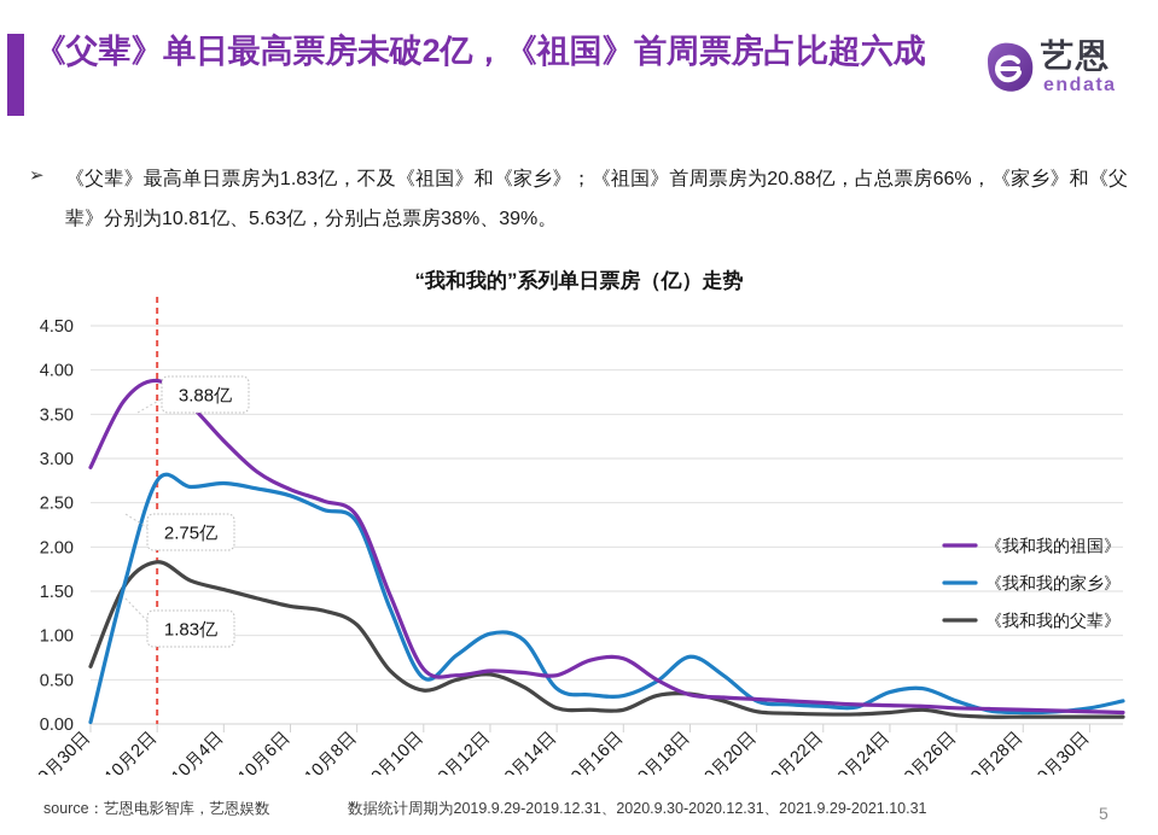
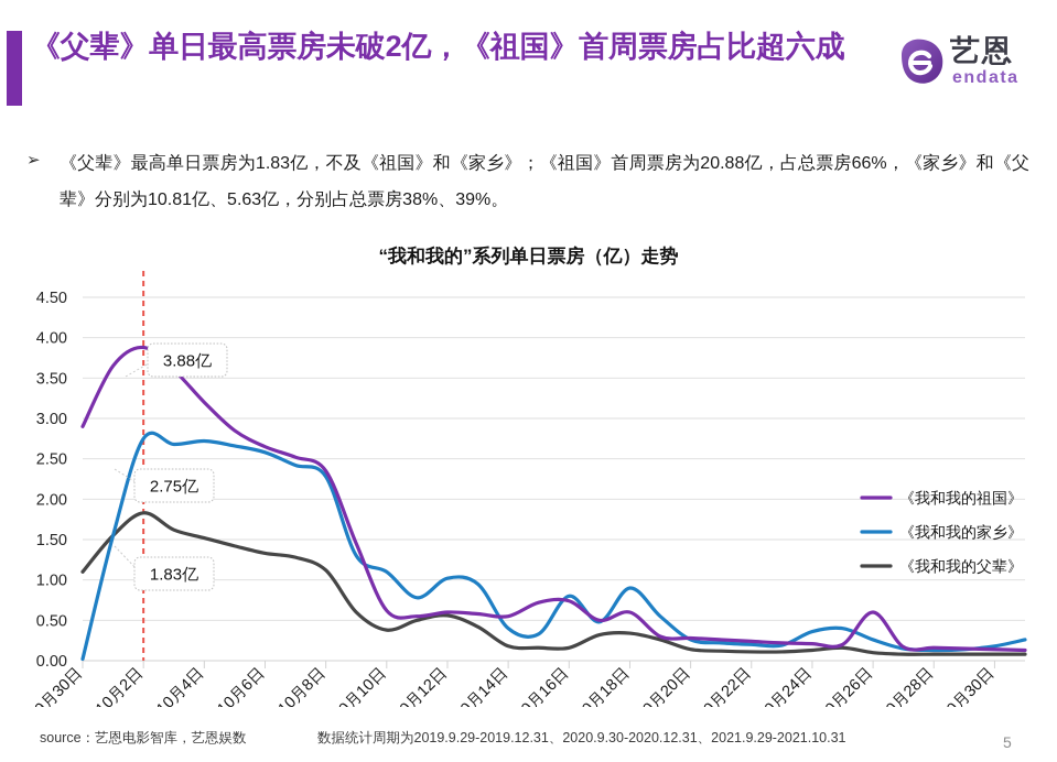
《我和我的父辈》/9月30日: 0.7 -> 1.1
《我和我的家乡》/10月10日: 0.5 -> 1.1
《我和我的家乡》/10月16日: 0.3 -> 0.8
《我和我的祖国》/10月18日: 0.3 -> 0.6
《我和我的家乡》/10月18日: 0.8 -> 0.9
《我和我的祖国》/10月26日: 0.2 -> 0.6
